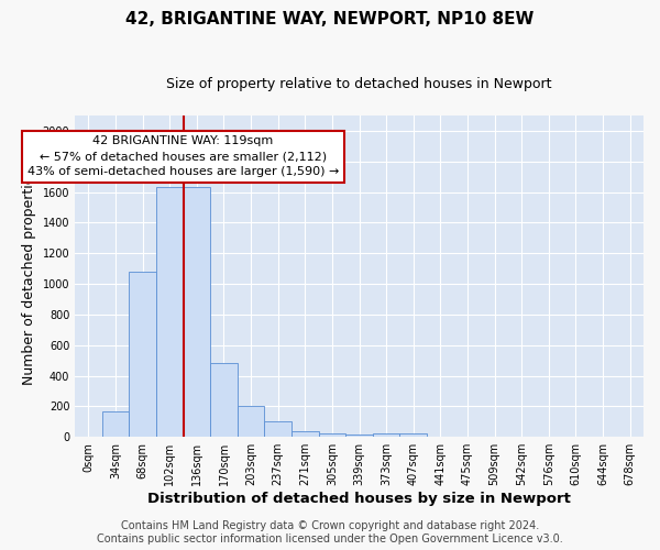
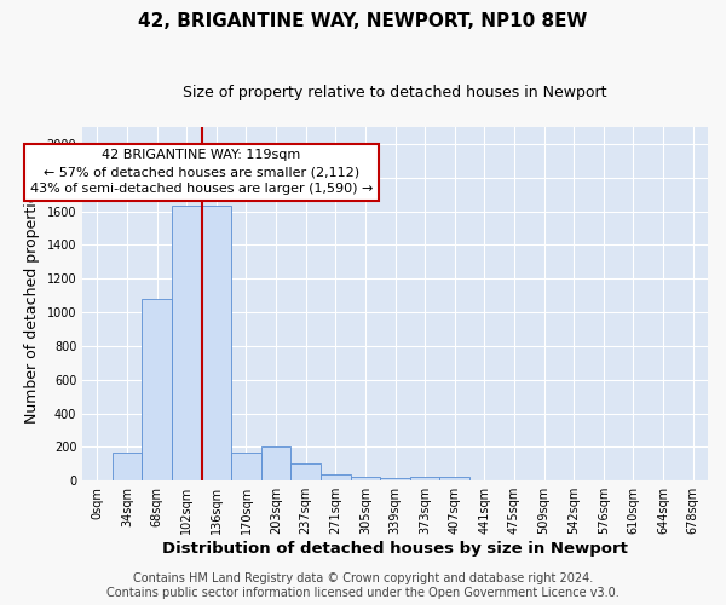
170sqm: 480 -> 170
